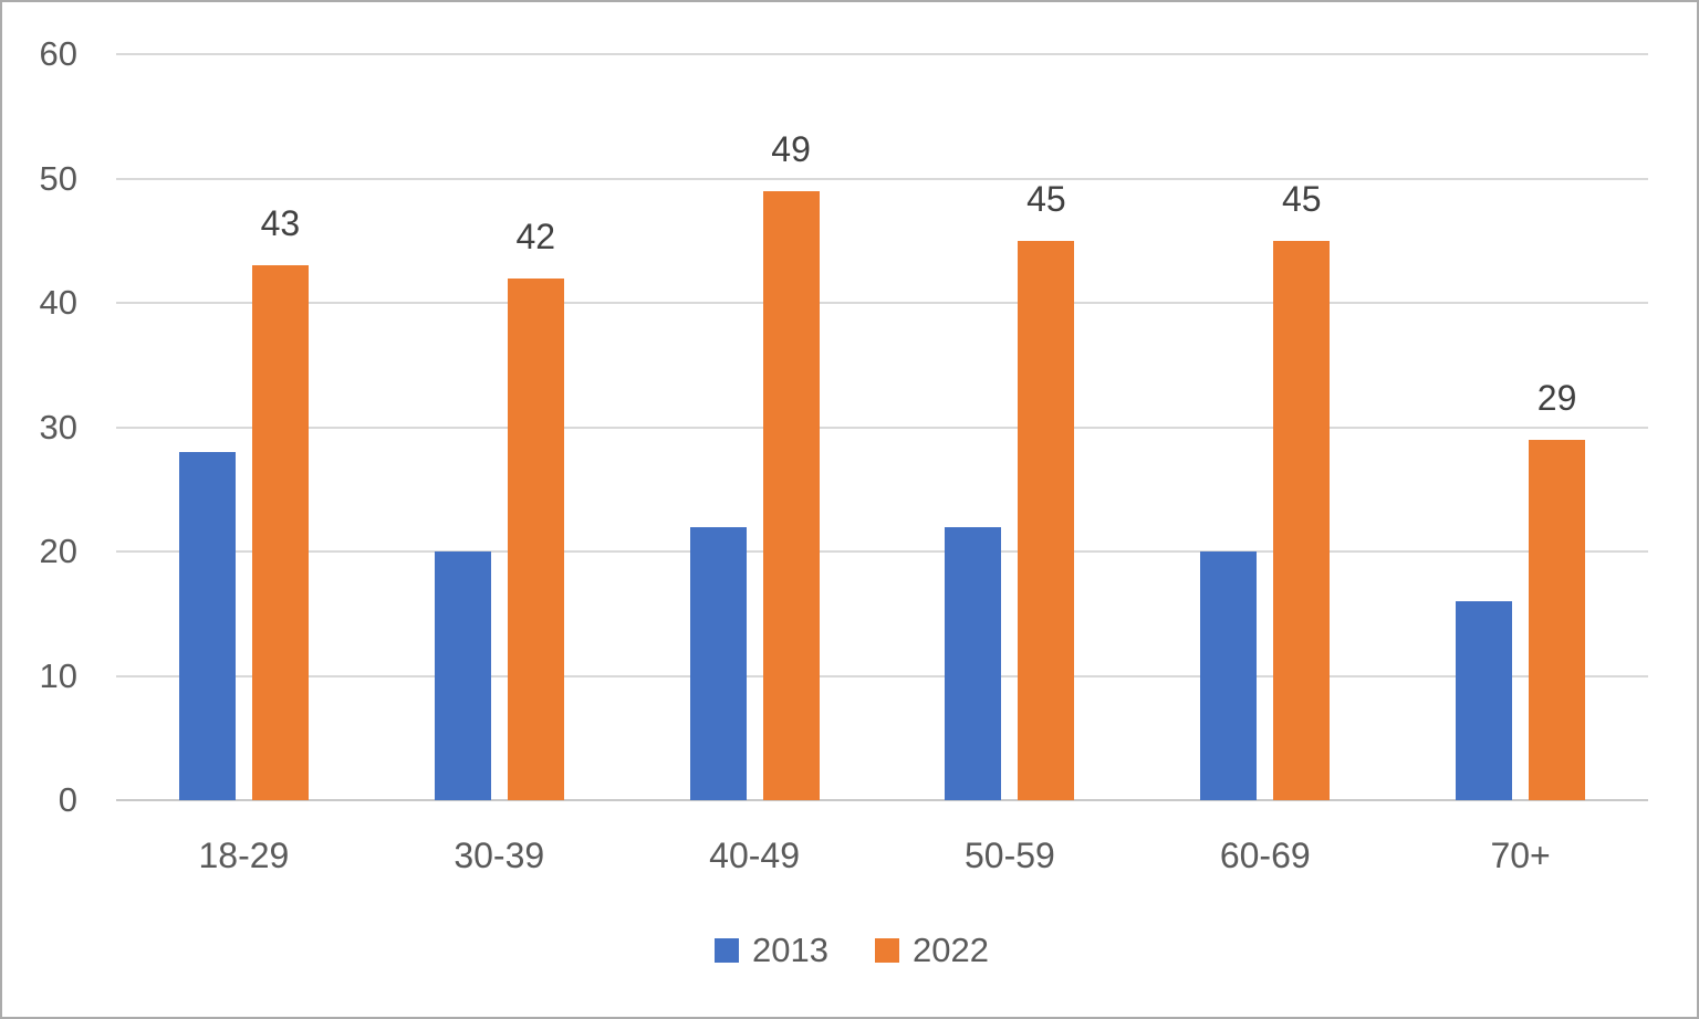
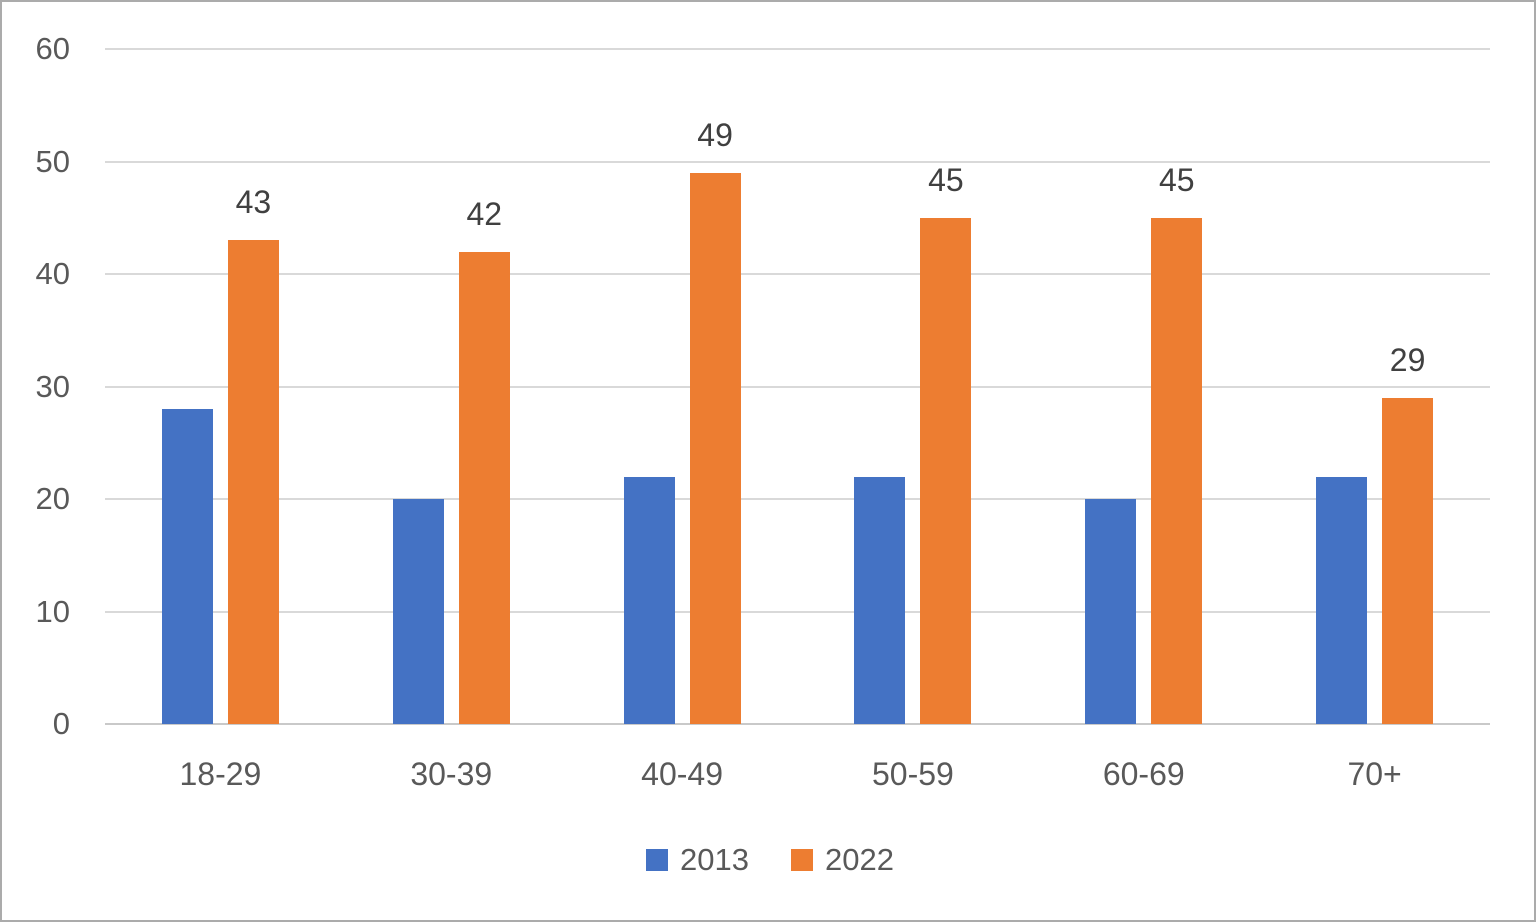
2013/70+: 16 -> 22
